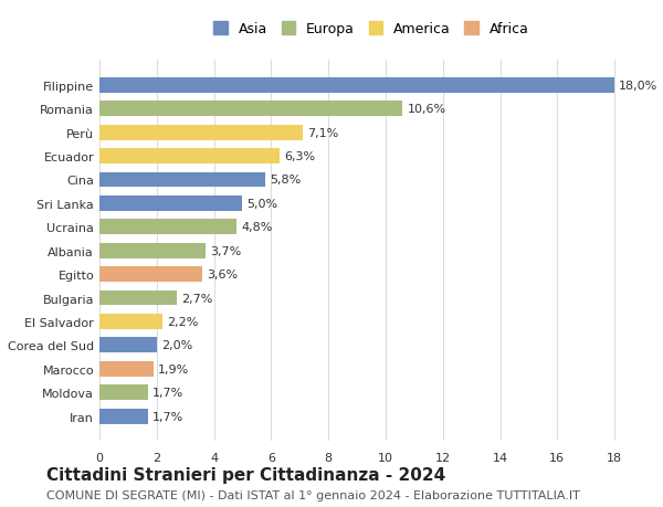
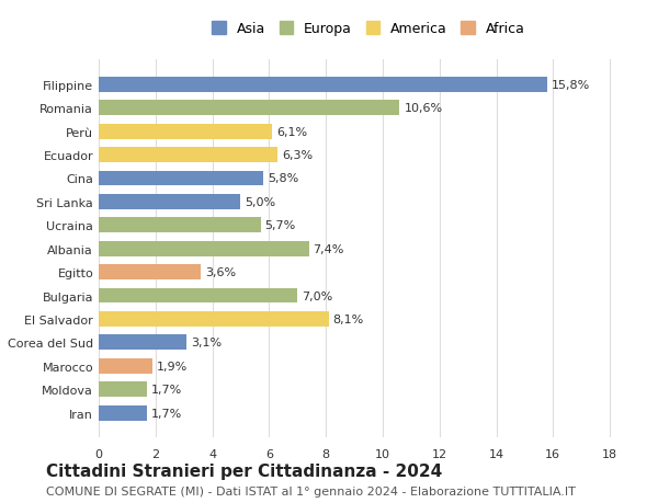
Filippine: 18,0% -> 15,8%
Perù: 7,1% -> 6,1%
Ucraina: 4,8% -> 5,7%
Albania: 3,7% -> 7,4%
Bulgaria: 2,7% -> 7,0%
El Salvador: 2,2% -> 8,1%
Corea del Sud: 2,0% -> 3,1%
